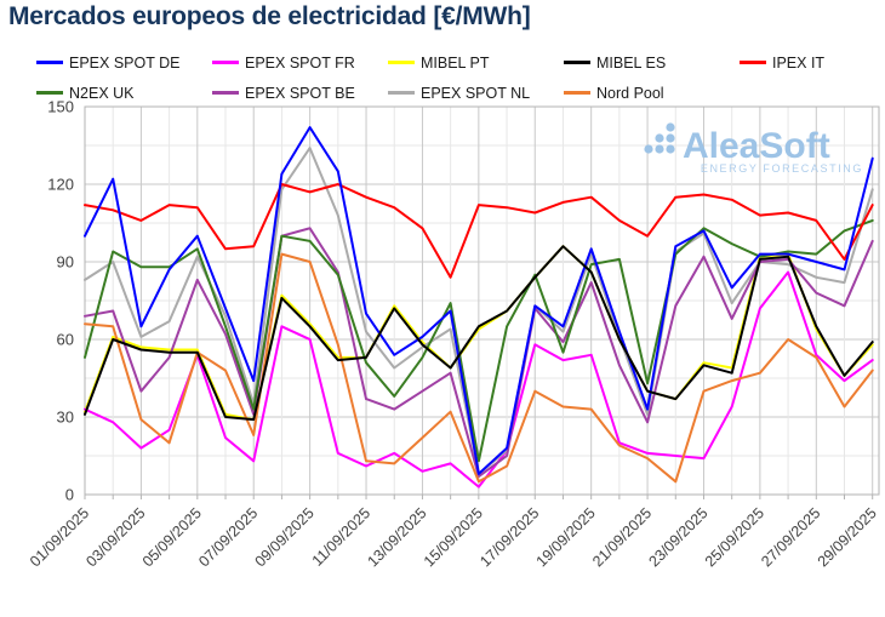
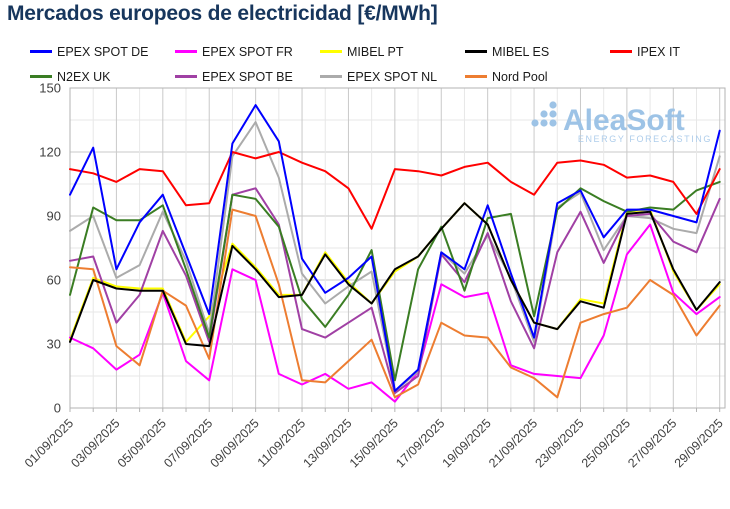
MIBEL PT/07/09/2025: 29 -> 43
EPEX SPOT NL/19/09/2025: 93 -> 81
